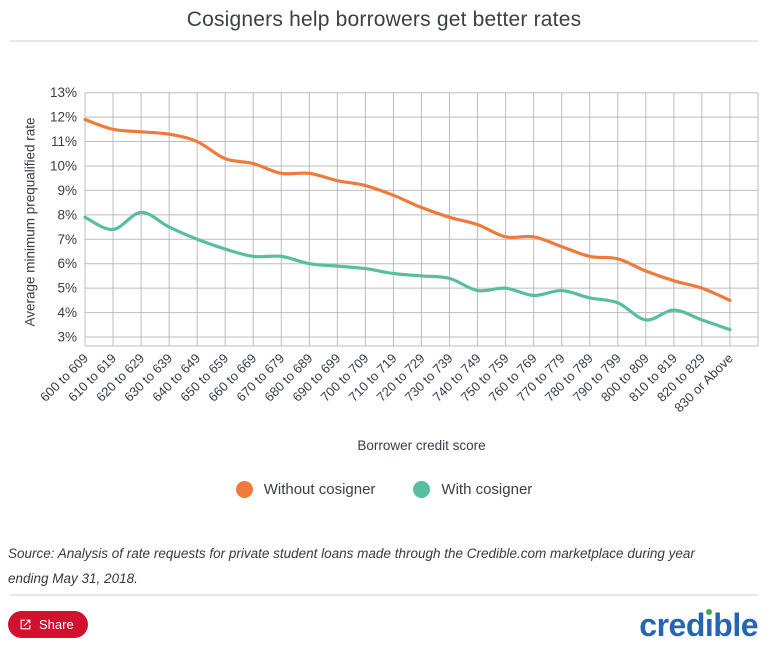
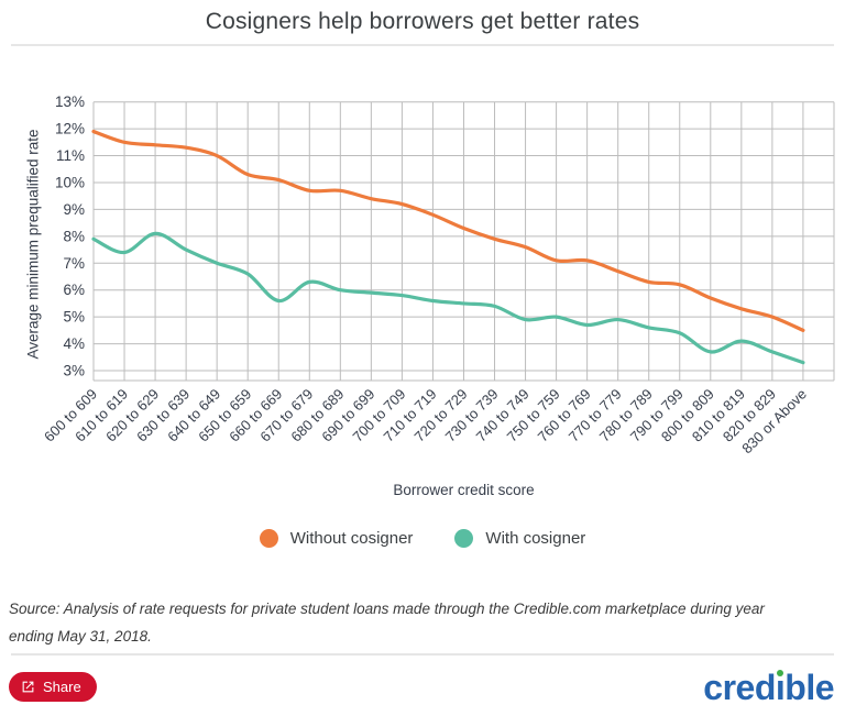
With cosigner/660 to 669: 6.3% -> 5.6%
